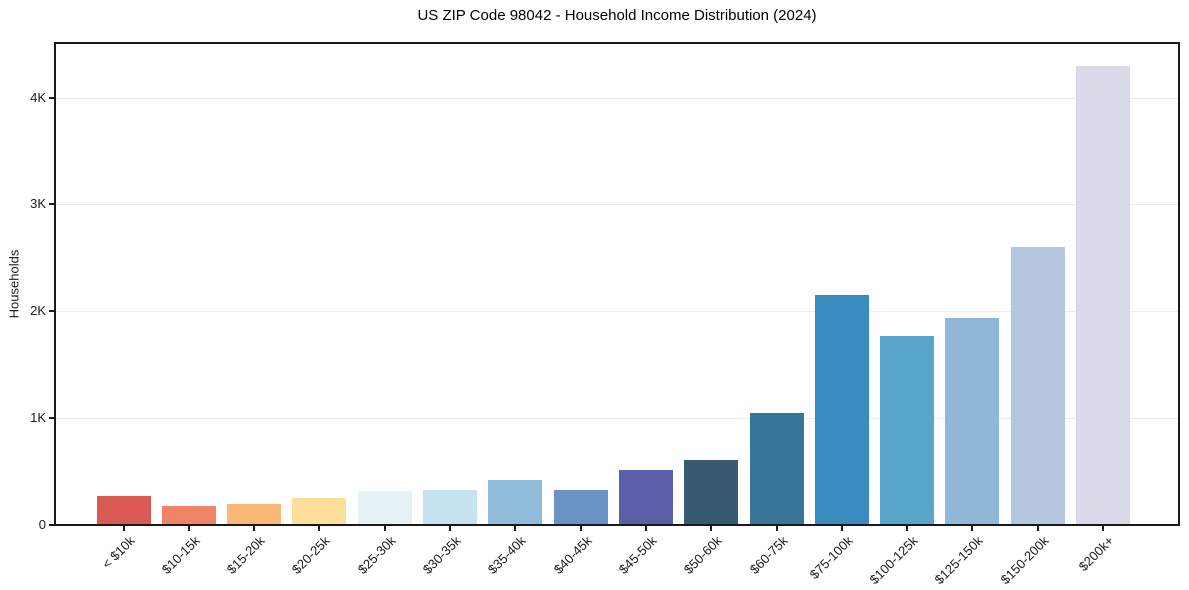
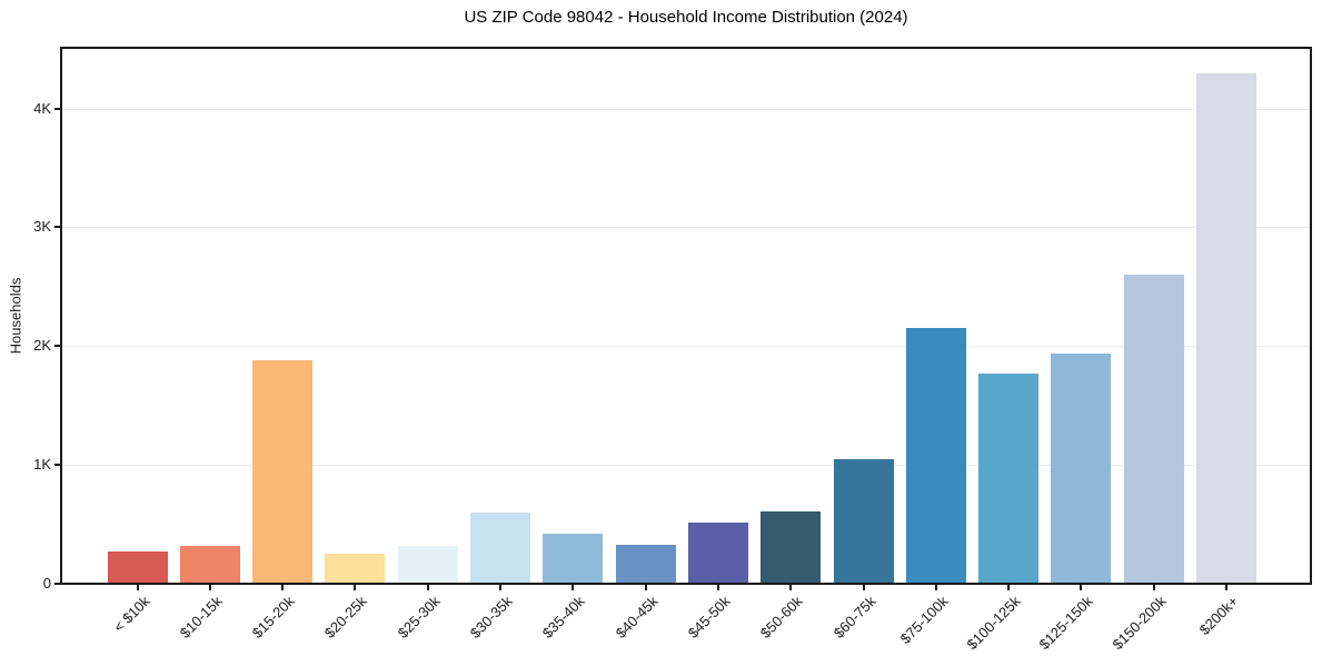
$10-15k: 0.17K -> 0.31K
$15-20k: 0.19K -> 1.87K
$30-35k: 0.32K -> 0.59K
